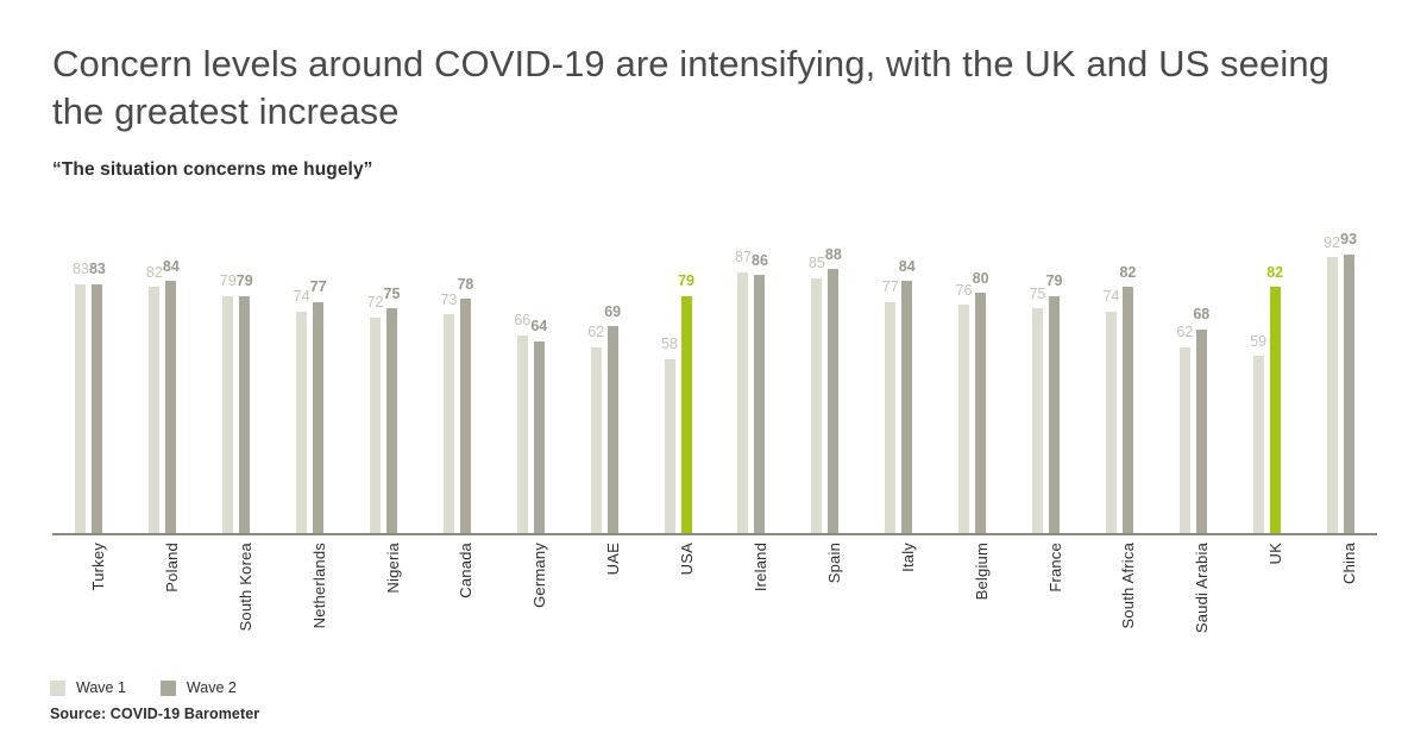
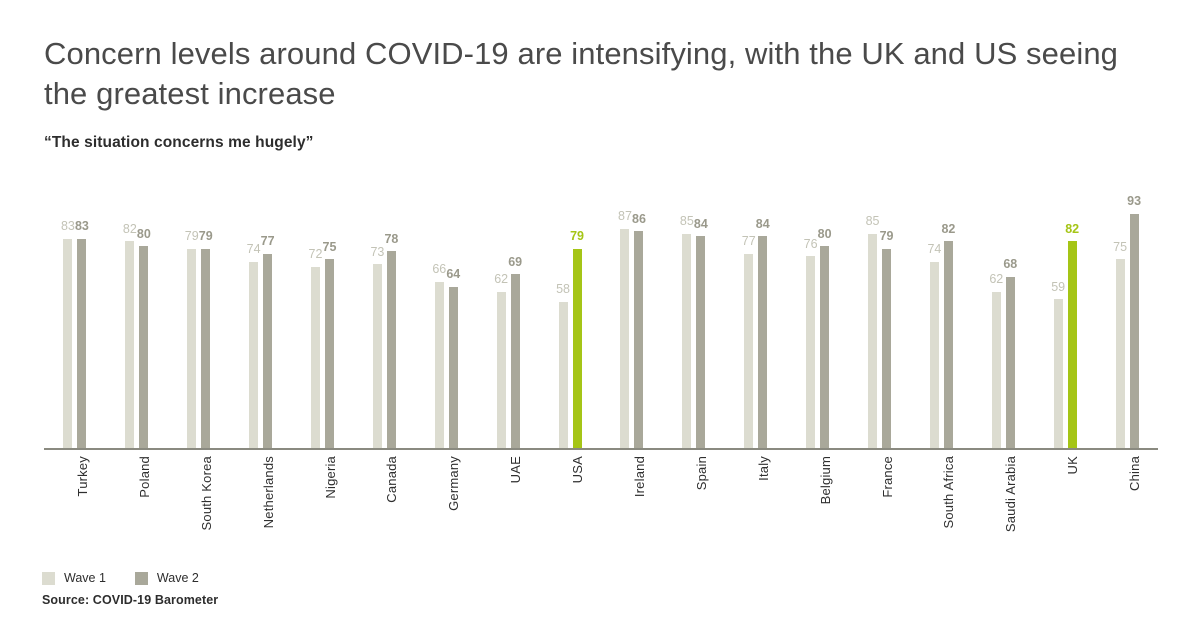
Wave 2/Poland: 84 -> 80
Wave 2/Spain: 88 -> 84
Wave 1/France: 75 -> 85
Wave 1/China: 92 -> 75
